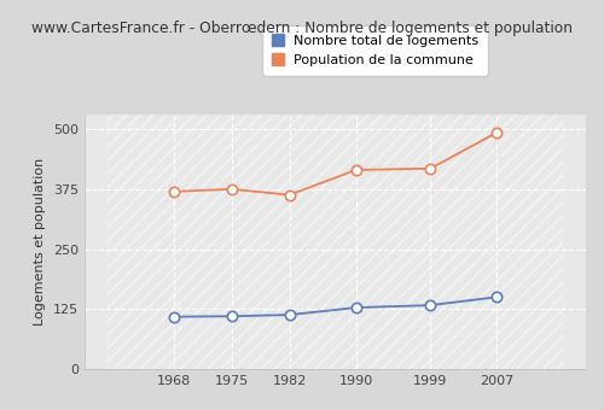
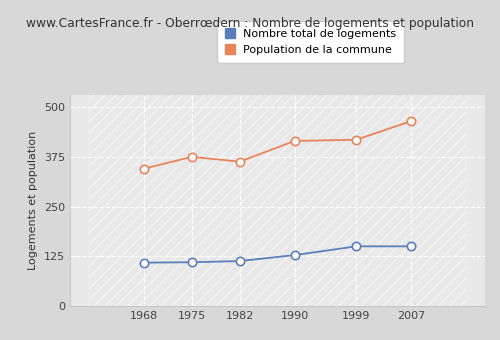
Population de la commune/1968: 370 -> 345
Nombre total de logements/1999: 133 -> 150
Population de la commune/2007: 493 -> 465
